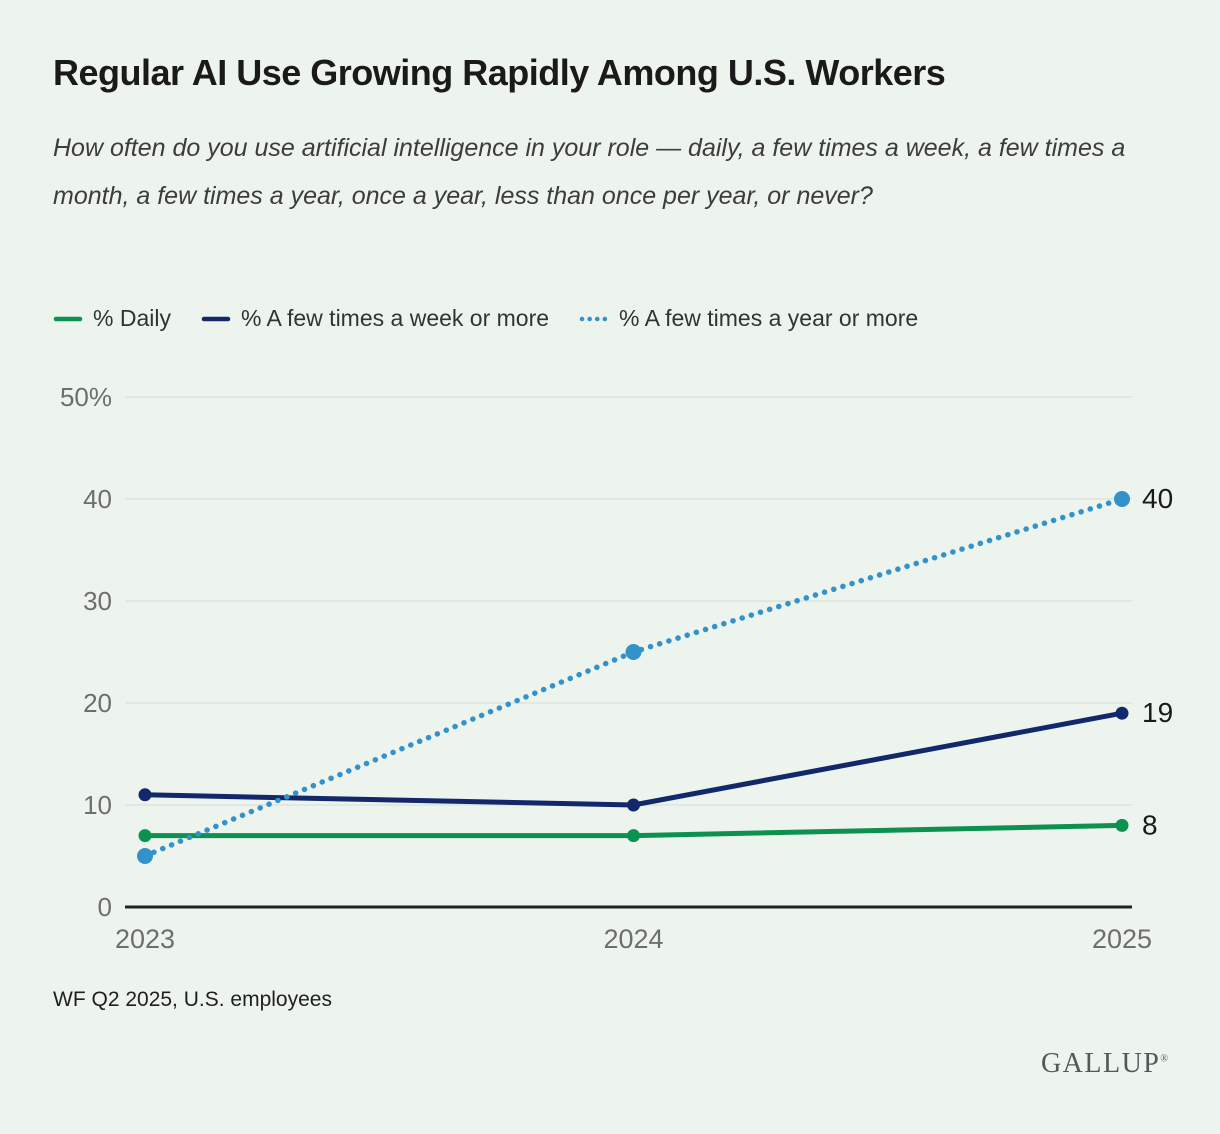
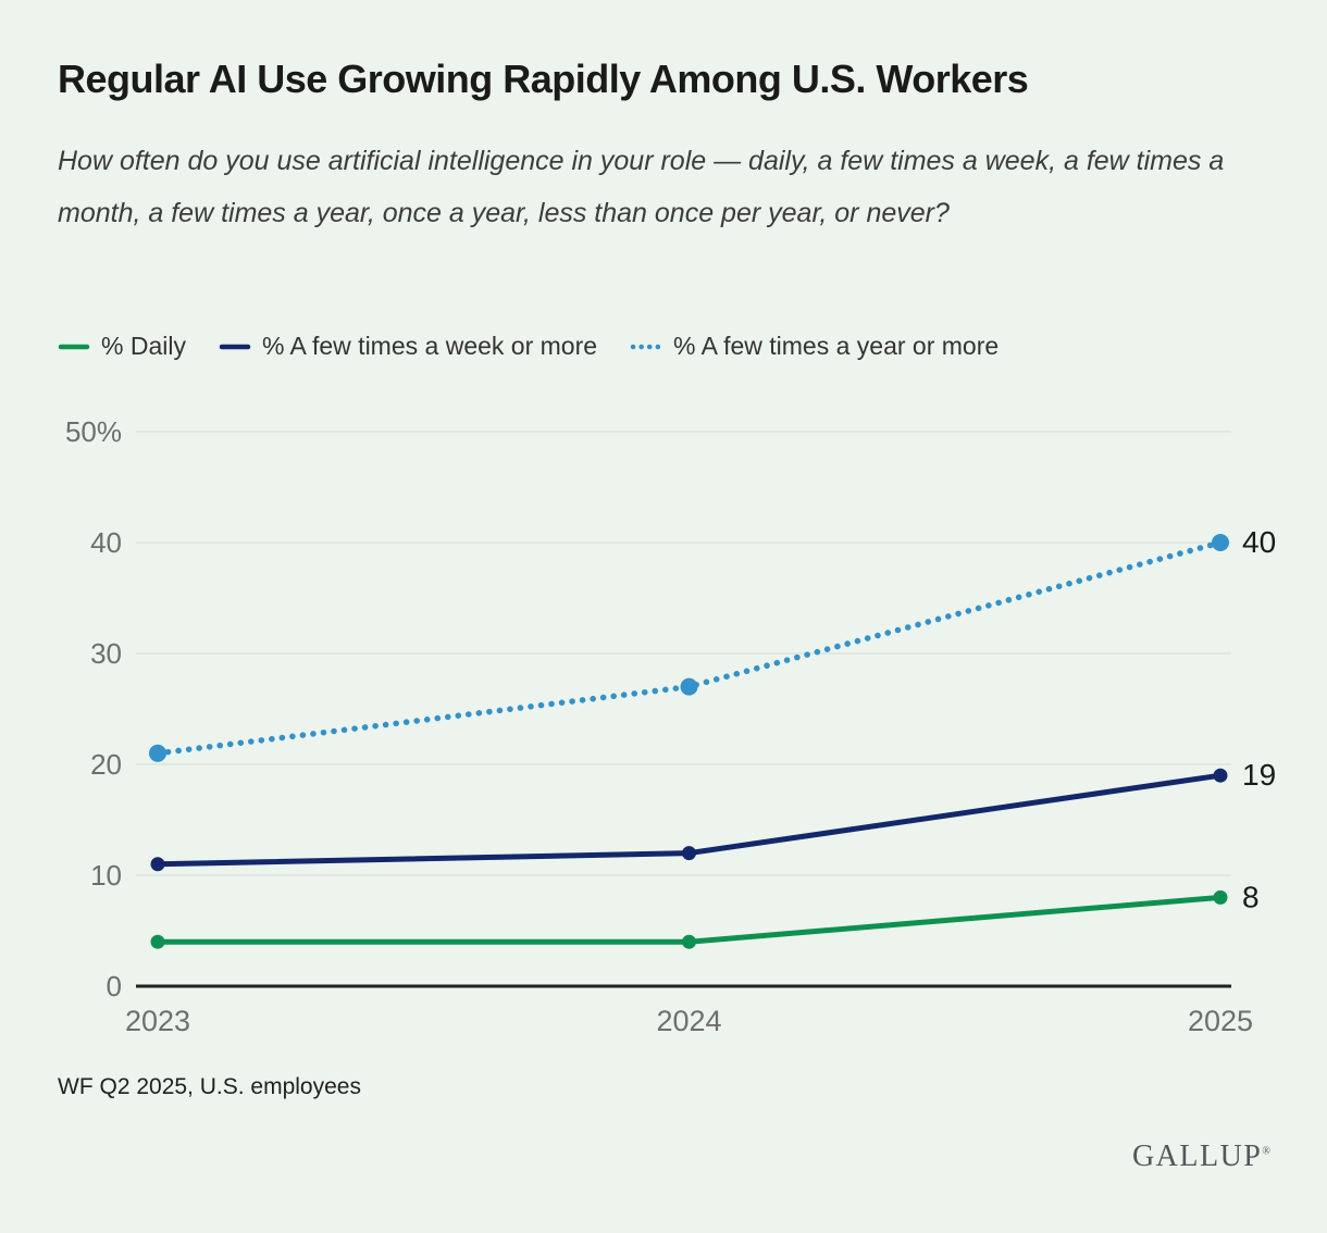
% Daily/2023: 7% -> 4%
% A few times a year or more/2023: 5% -> 21%
% Daily/2024: 7% -> 4%
% A few times a week or more/2024: 10% -> 12%
% A few times a year or more/2024: 25% -> 27%
